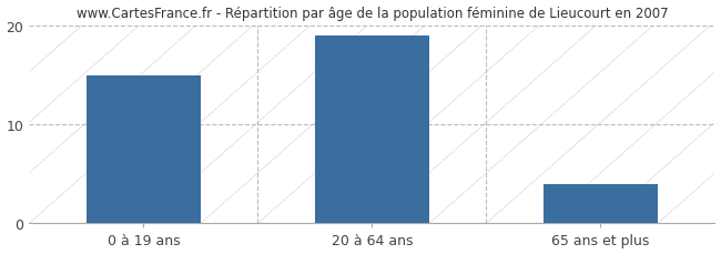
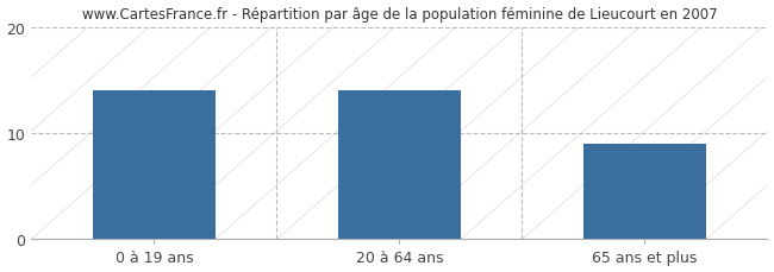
0 à 19 ans: 15 -> 14
20 à 64 ans: 19 -> 14
65 ans et plus: 4 -> 9
